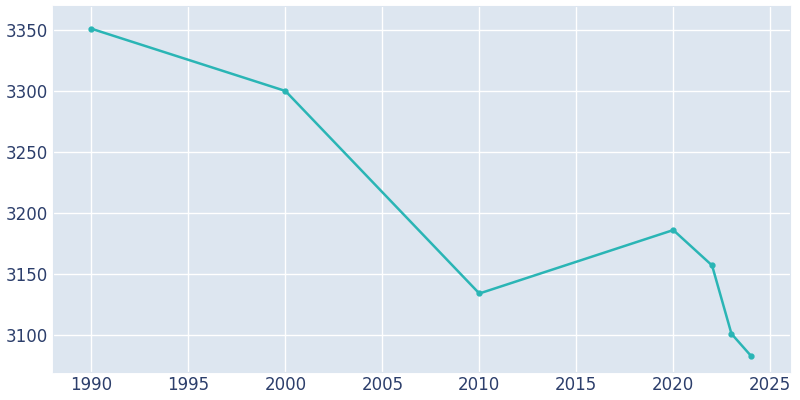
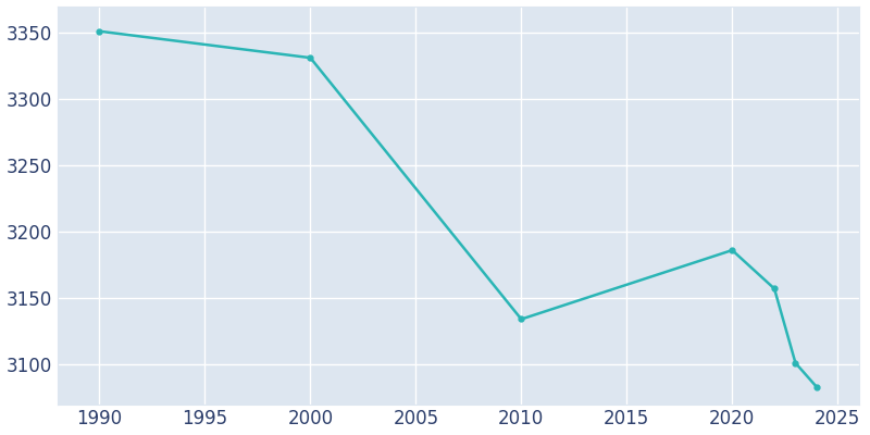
2000: 3300 -> 3331
